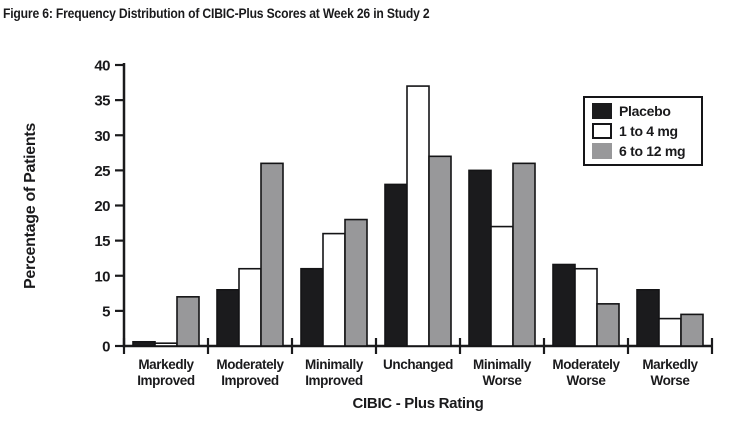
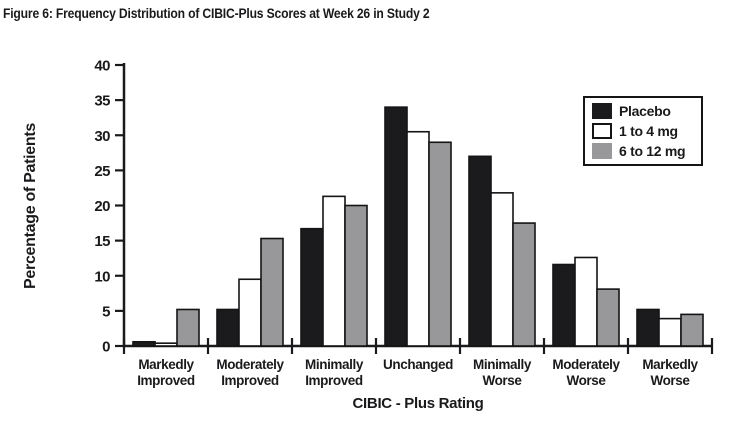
6 to 12 mg/Markedly Improved: 7 -> 5
Placebo/Moderately Improved: 8 -> 5
1 to 4 mg/Moderately Improved: 11 -> 10
6 to 12 mg/Moderately Improved: 26 -> 15
Placebo/Minimally Improved: 11 -> 17
1 to 4 mg/Minimally Improved: 16 -> 21
6 to 12 mg/Minimally Improved: 18 -> 20
Placebo/Unchanged: 23 -> 34
1 to 4 mg/Unchanged: 37 -> 30
6 to 12 mg/Unchanged: 27 -> 29
Placebo/Minimally Worse: 25 -> 27
1 to 4 mg/Minimally Worse: 17 -> 22
6 to 12 mg/Minimally Worse: 26 -> 18
1 to 4 mg/Moderately Worse: 11 -> 13
6 to 12 mg/Moderately Worse: 6 -> 8
Placebo/Markedly Worse: 8 -> 5
